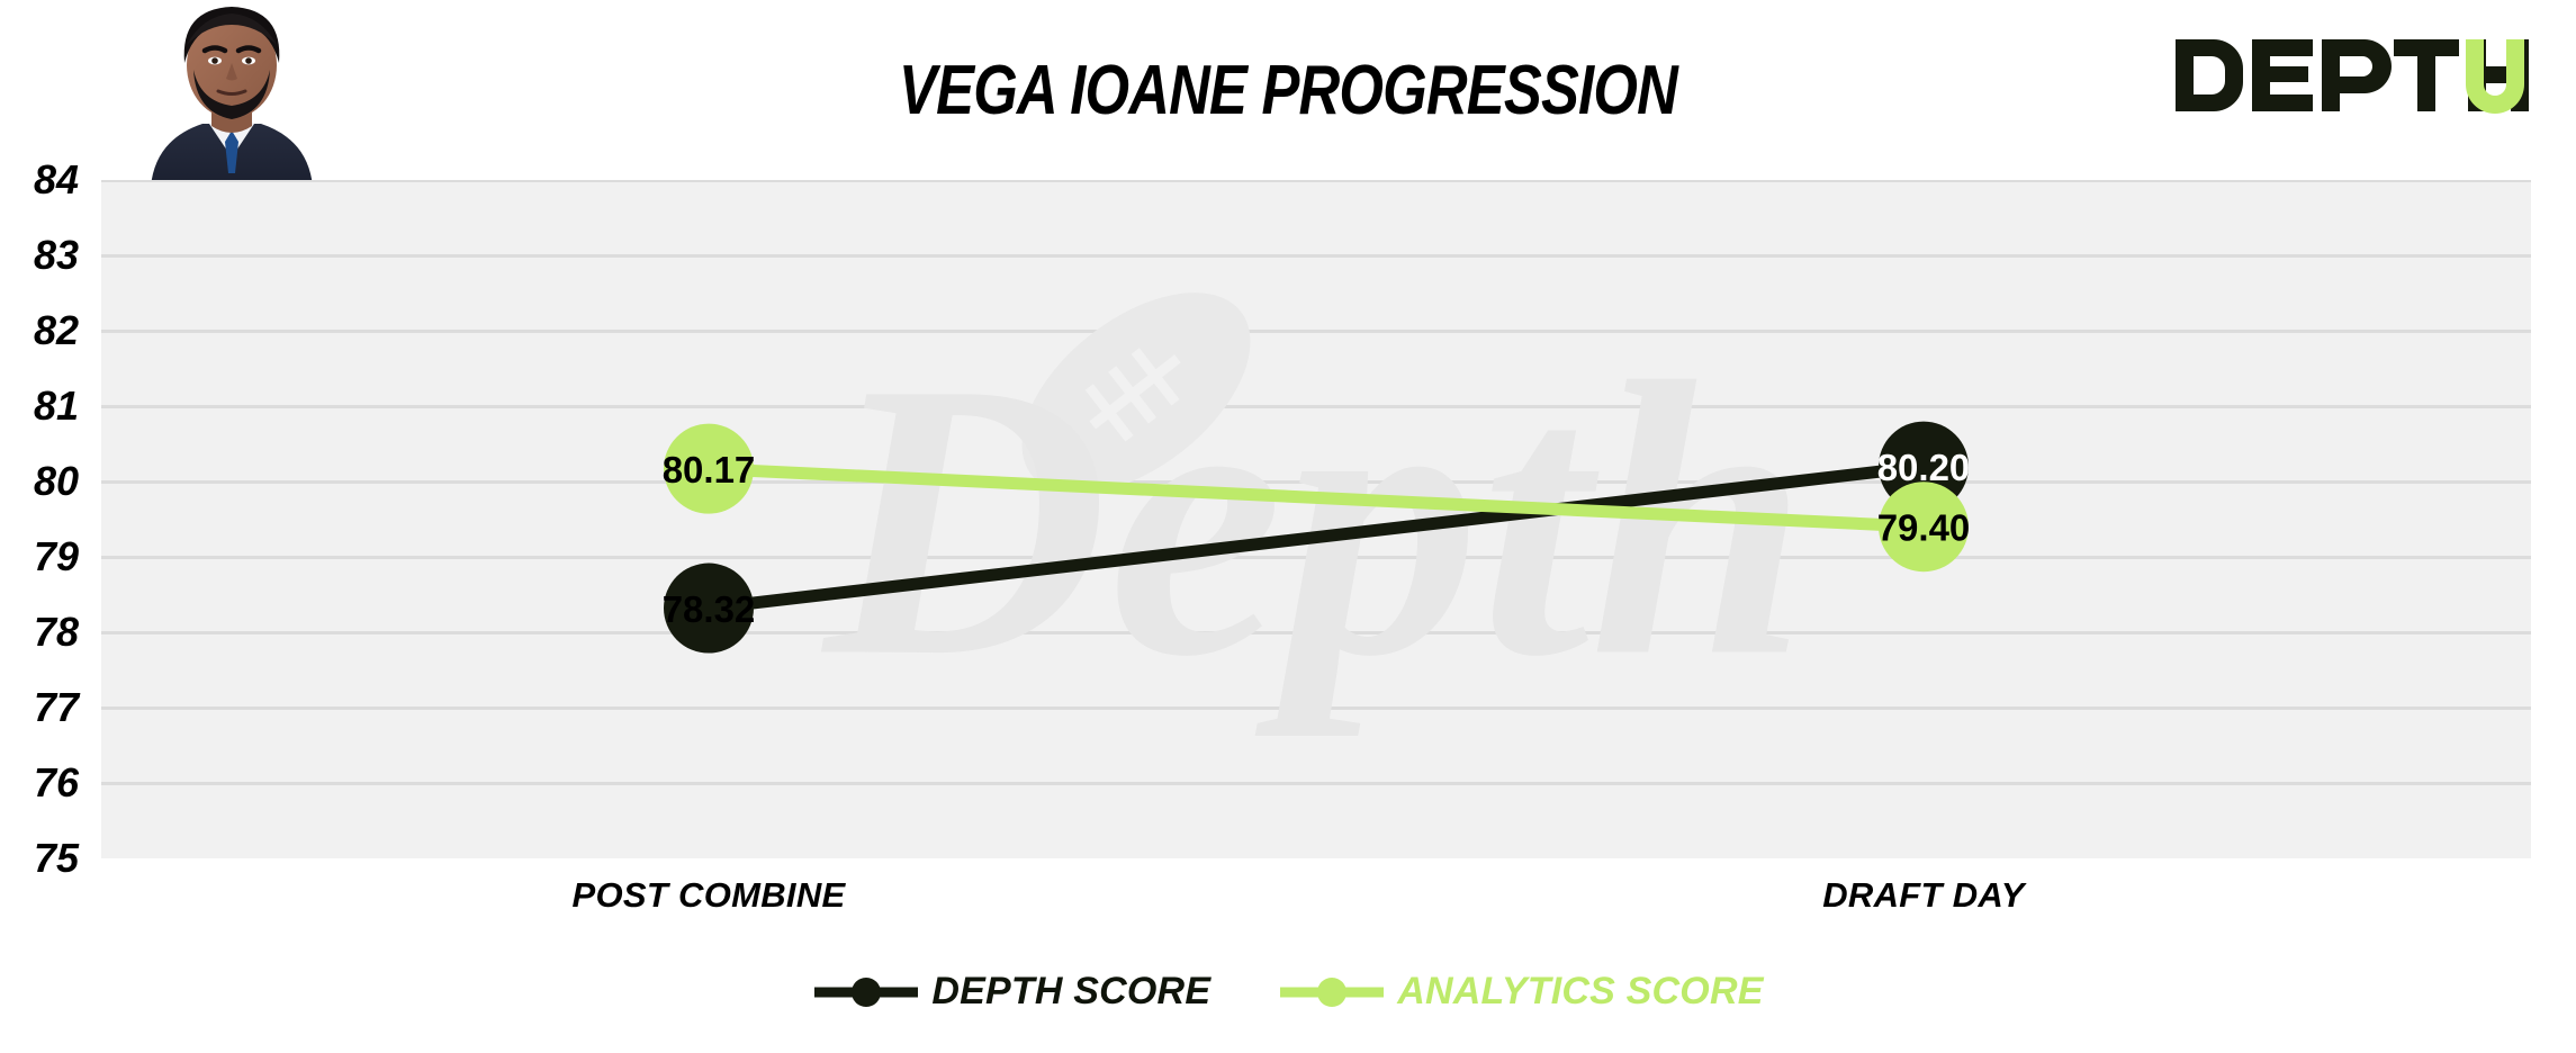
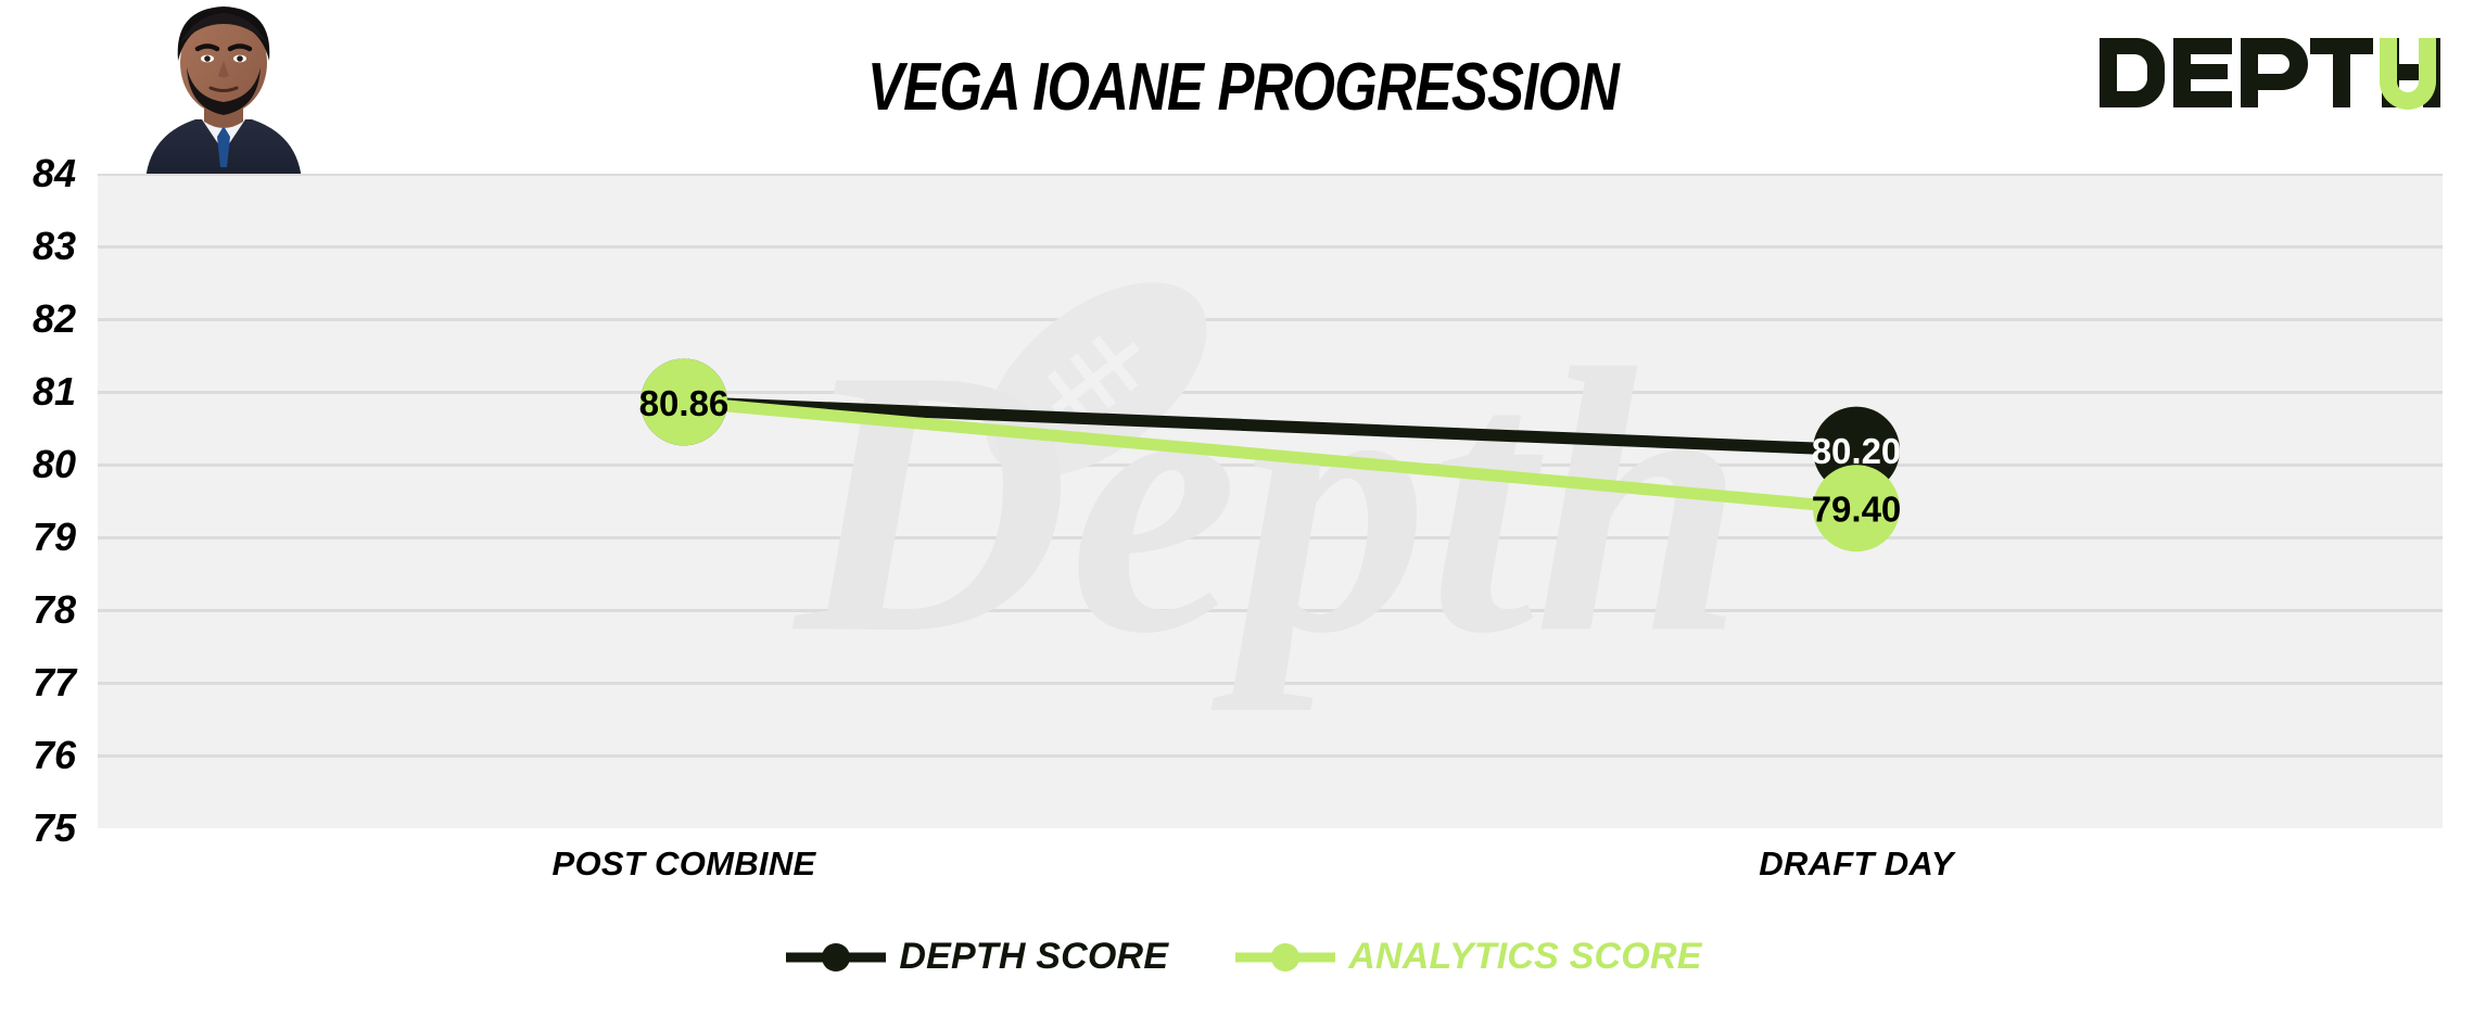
DEPTH SCORE/POST COMBINE: 78.32 -> 80.86
ANALYTICS SCORE/POST COMBINE: 80.17 -> 80.86
